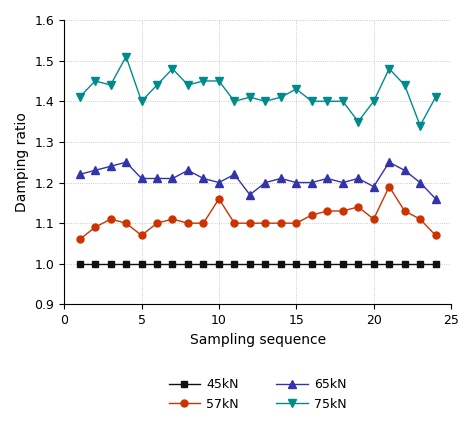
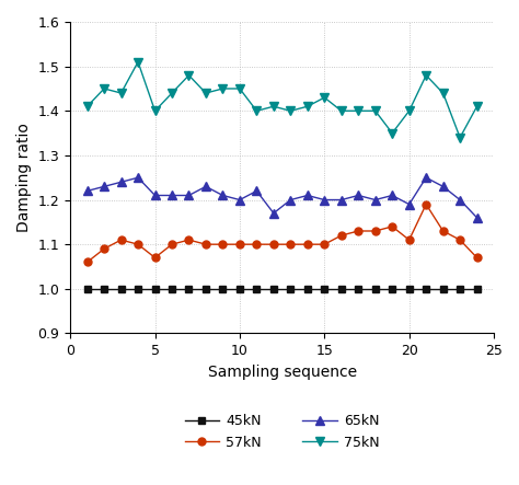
57kN/10: 1.16 -> 1.10
